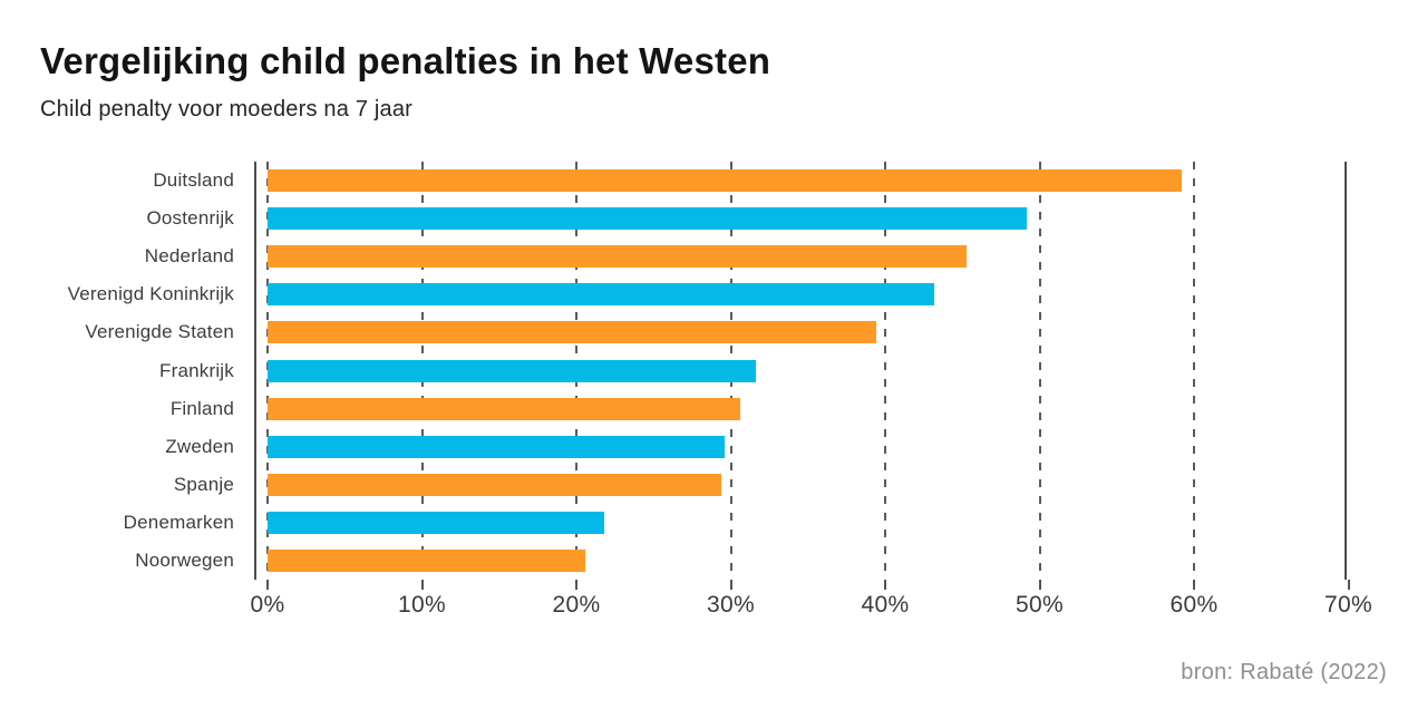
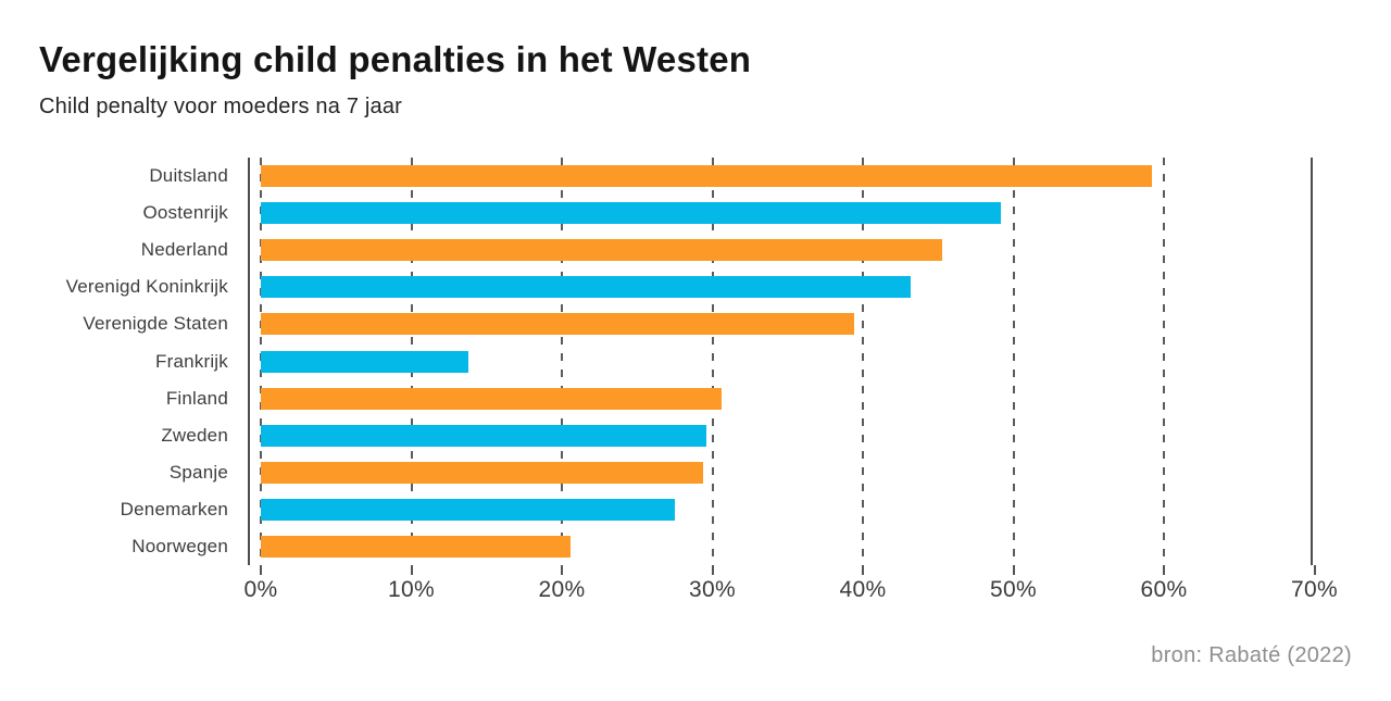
Frankrijk: 31.6% -> 13.8%
Denemarken: 21.8% -> 27.5%
